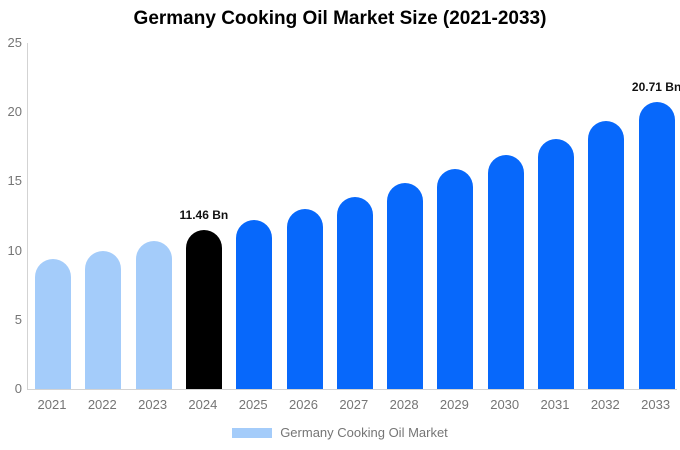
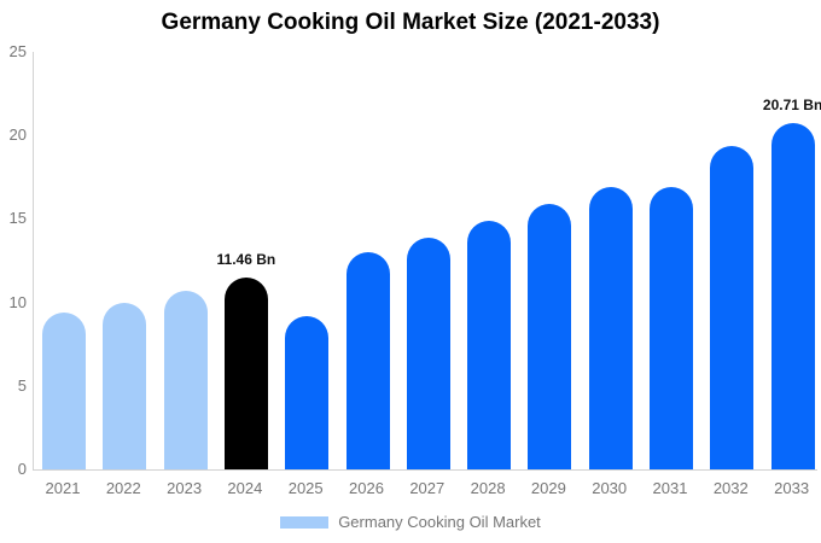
2025: 12.2 -> 9.2
2031: 18.1 -> 16.9
